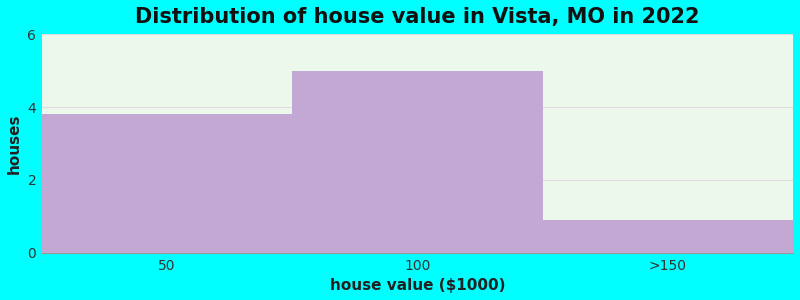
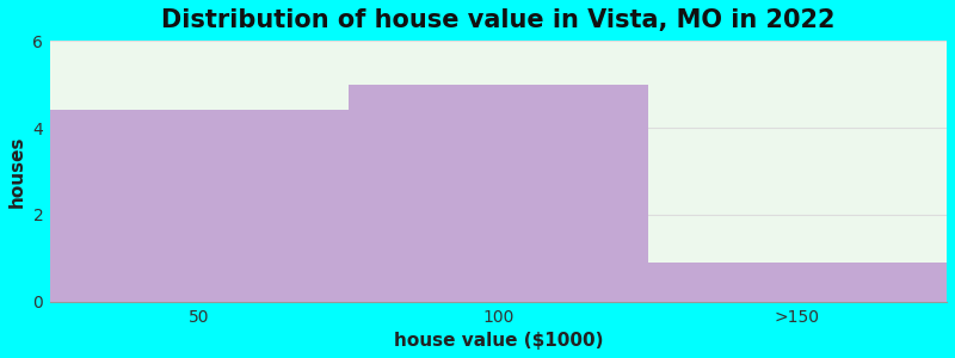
50: 3.8 -> 4.4
